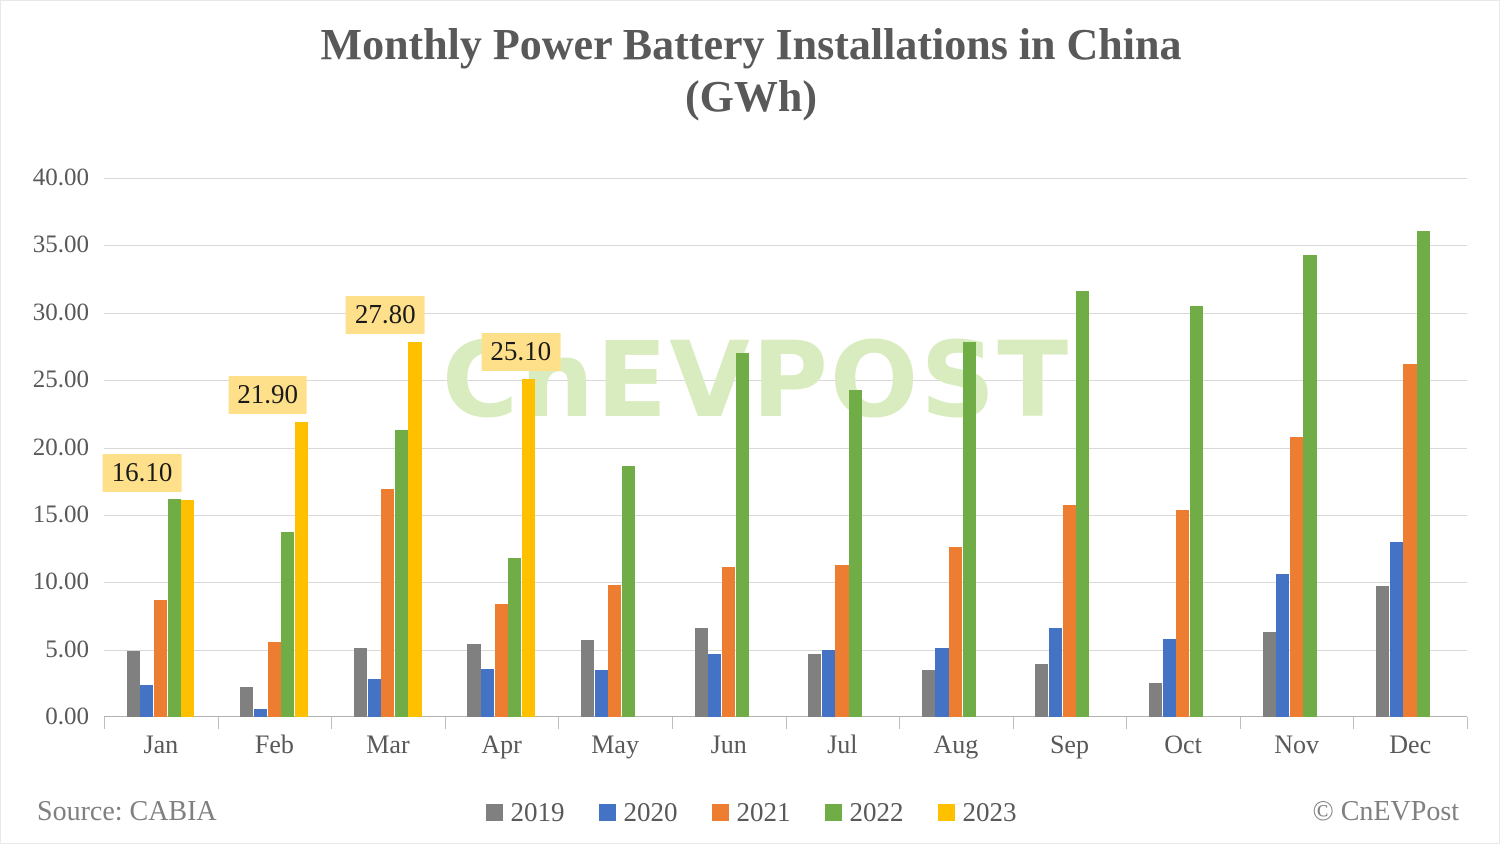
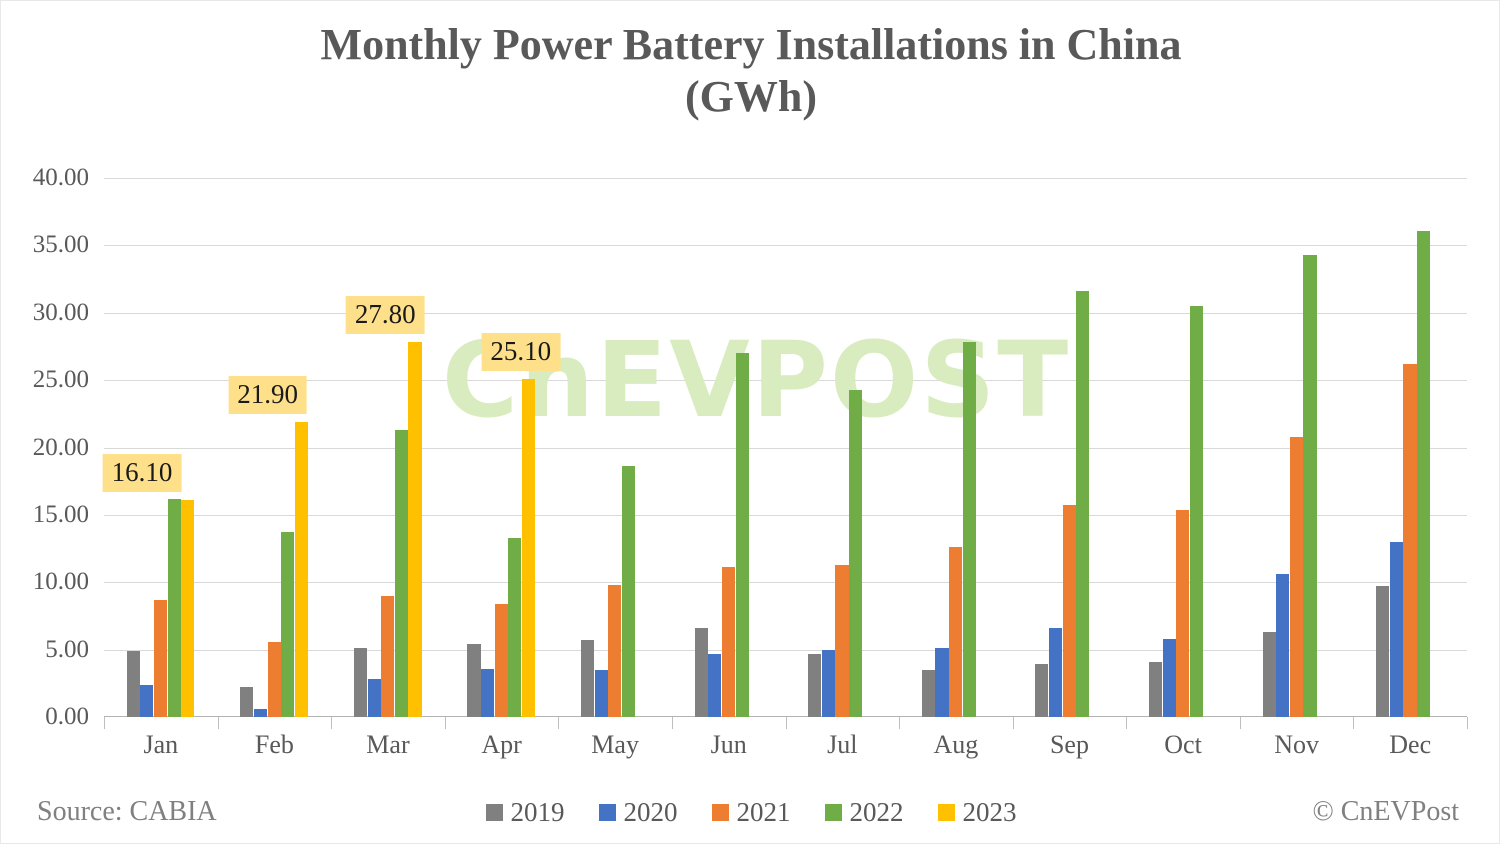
2021/Mar: 16.9 -> 9.0
2022/Apr: 11.8 -> 13.3
2019/Oct: 2.5 -> 4.1
